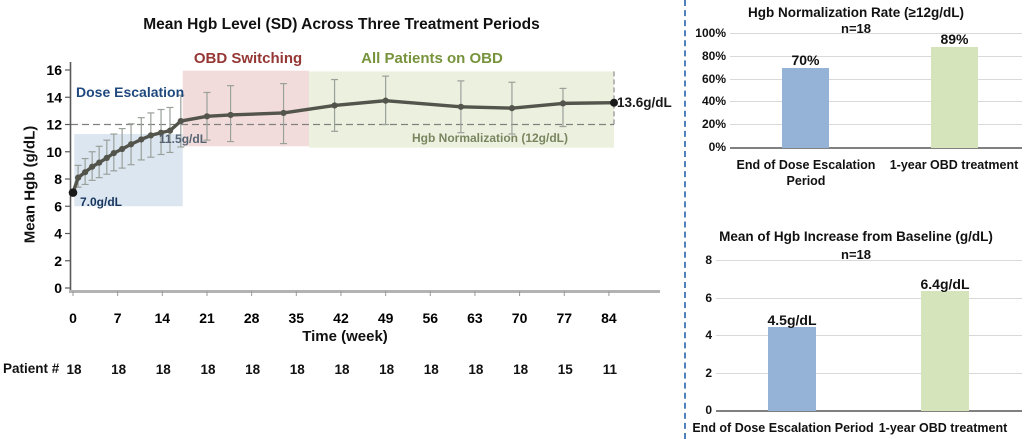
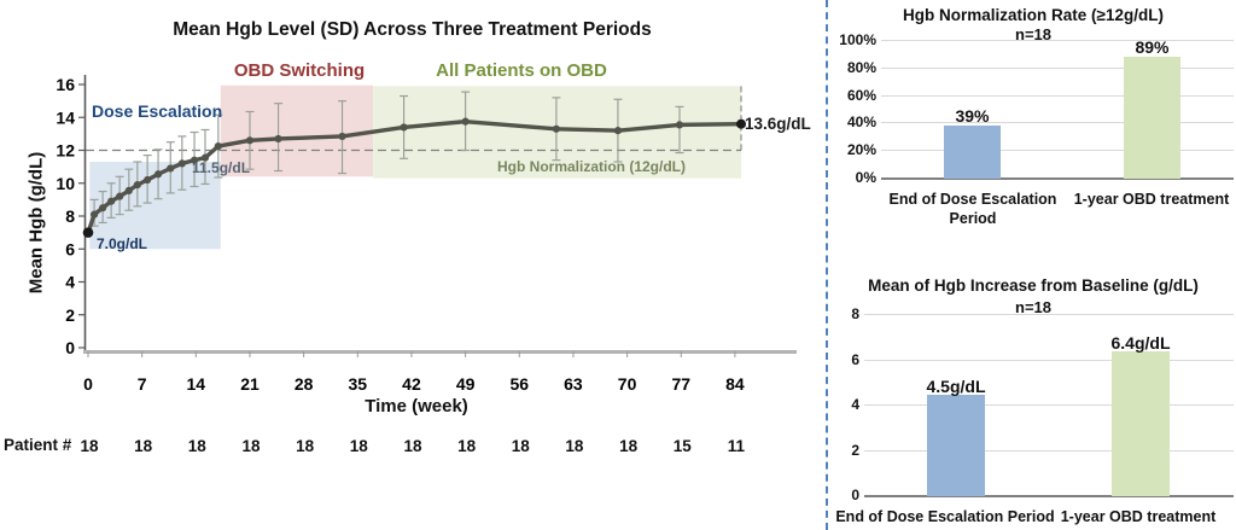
Hgb Normalization Rate (≥12g/dL)/End of Dose Escalation Period: 70% -> 39%
